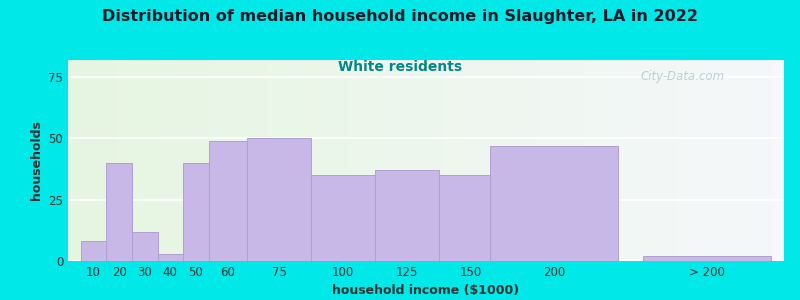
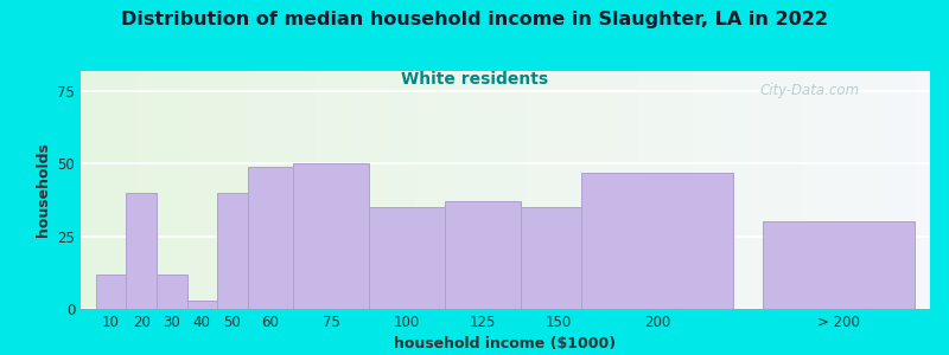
10: 8 -> 12
> 200: 2 -> 30
